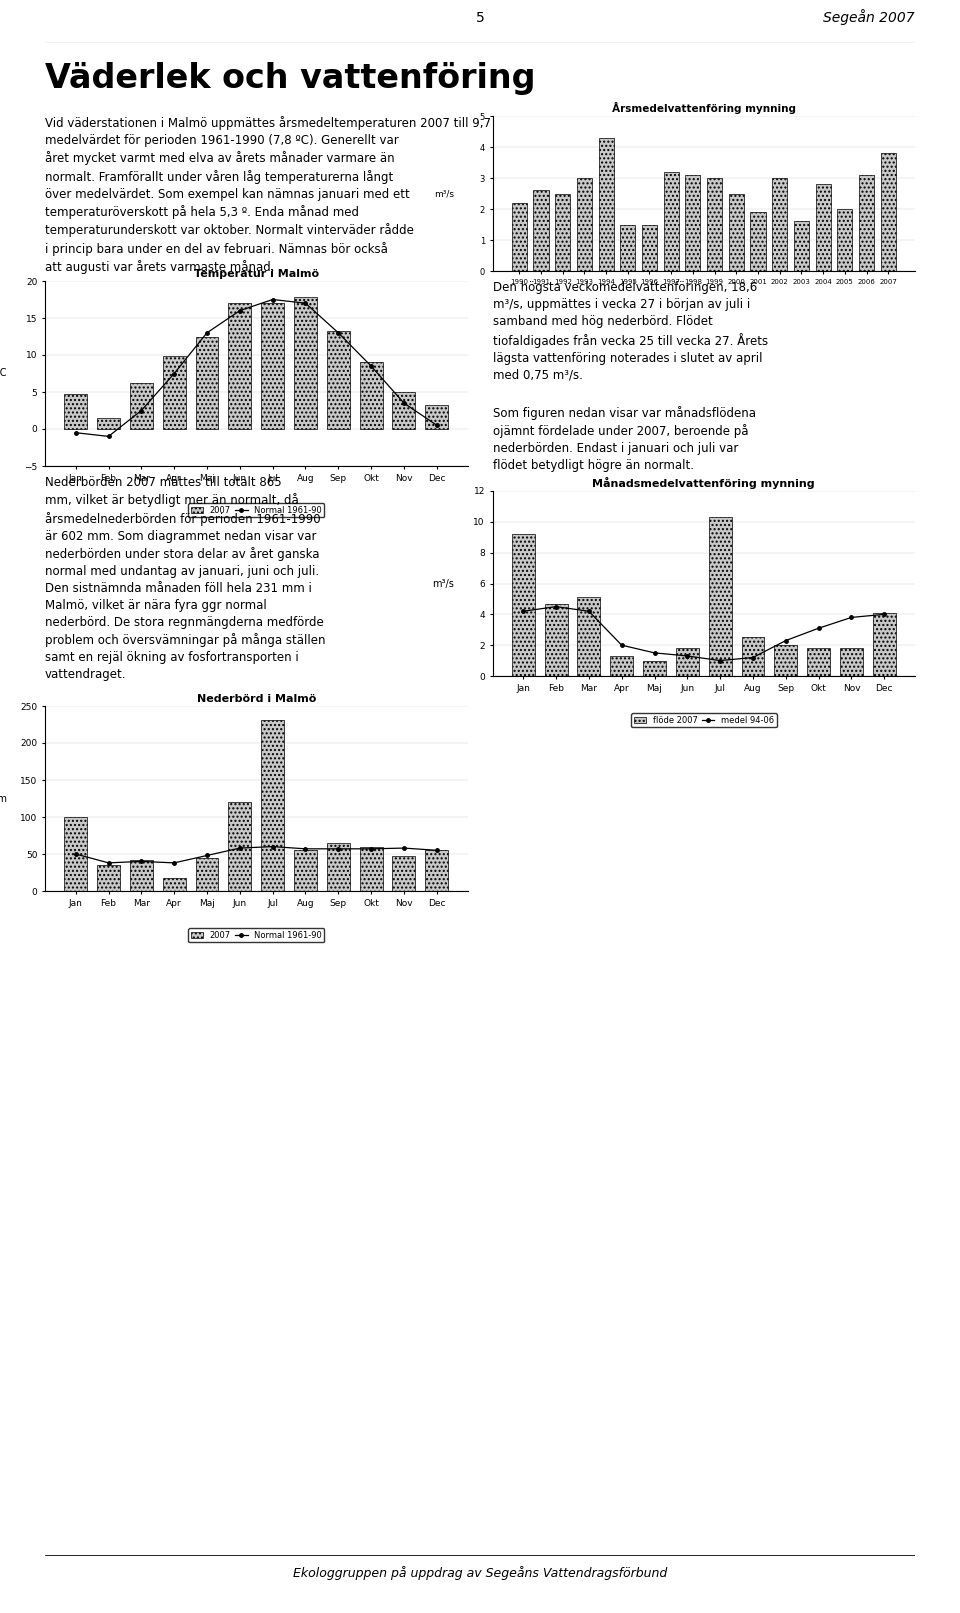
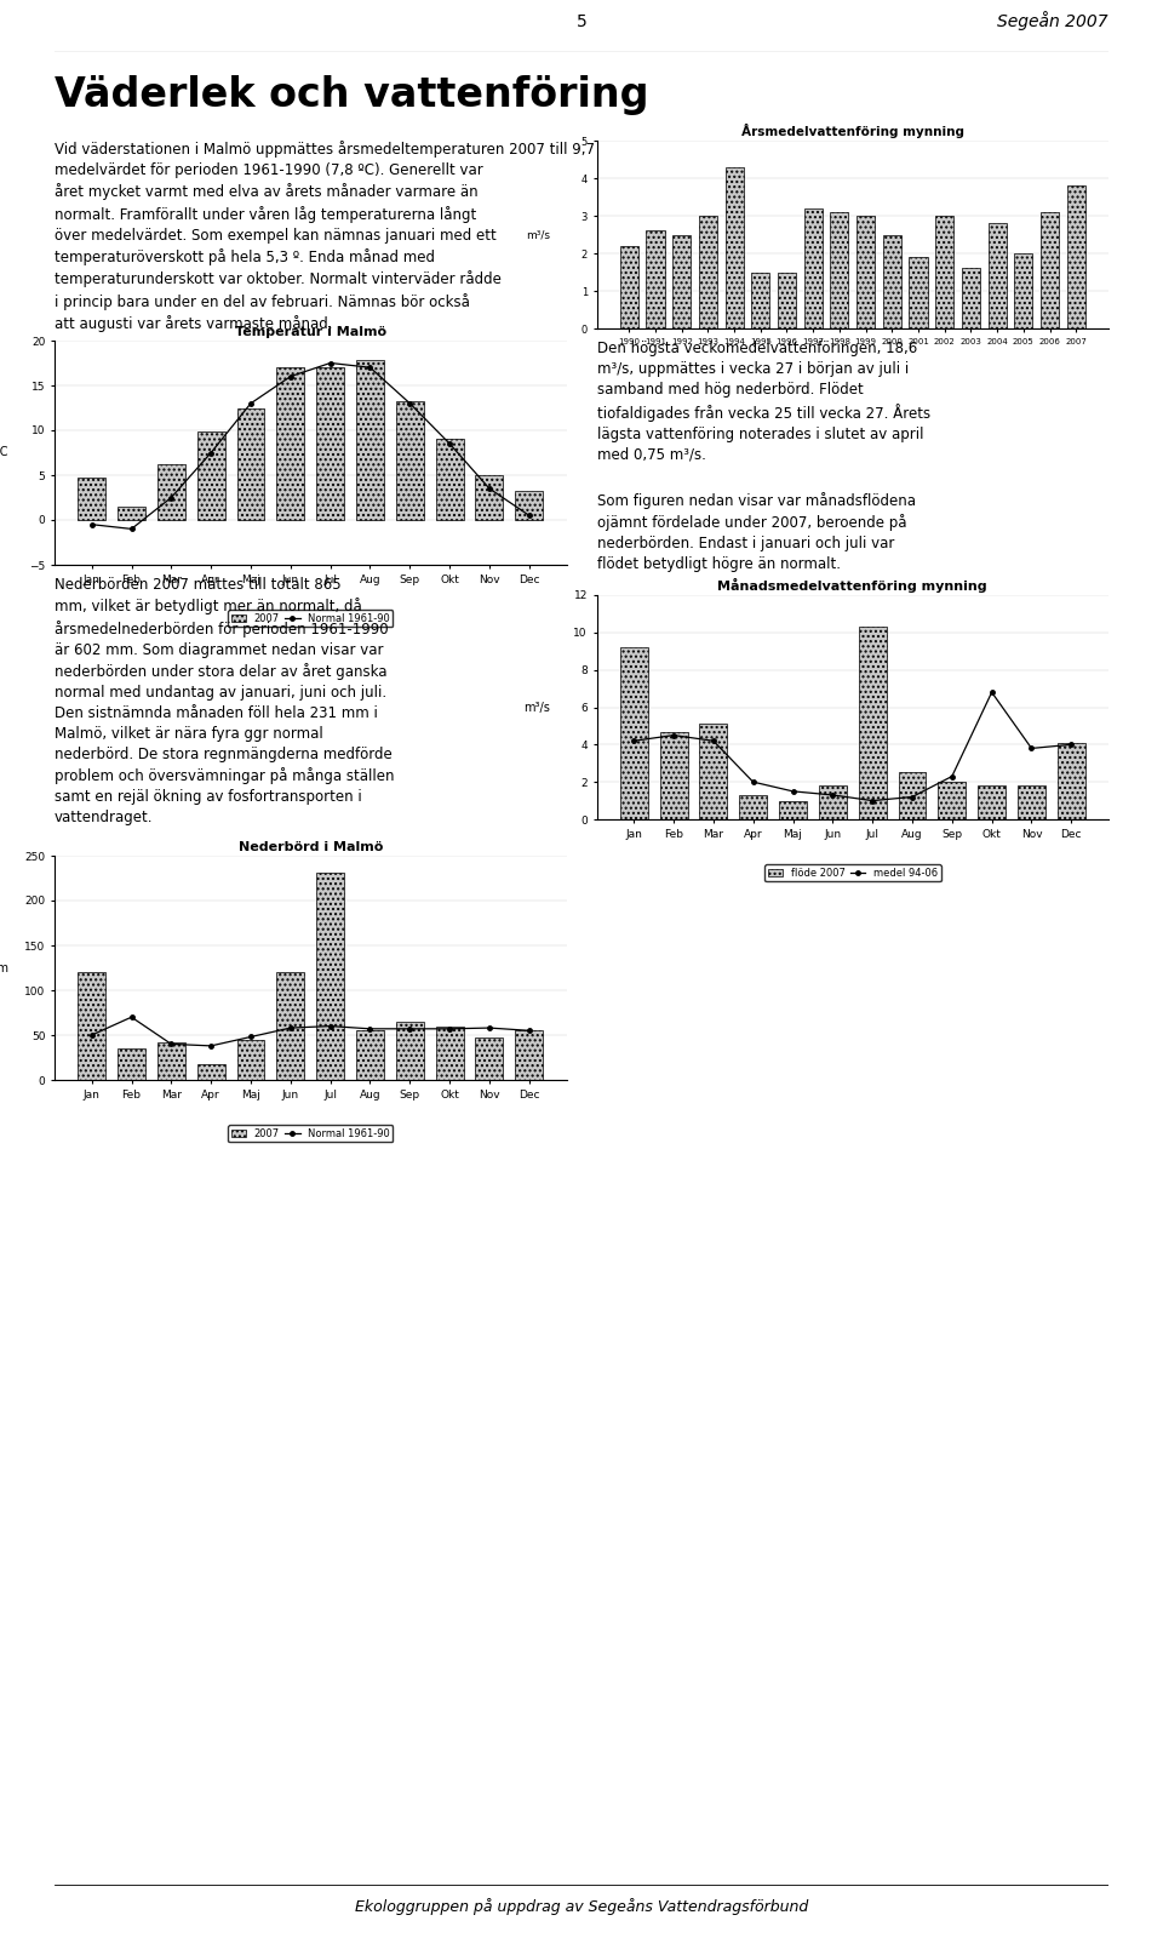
Månadsmedelvattenföring mynning/medel 94-06/Okt: 3.1 -> 6.8
Nederbörd i Malmö/2007/Jan: 100 -> 120
Nederbörd i Malmö/Normal 1961-90/Feb: 38 -> 70
